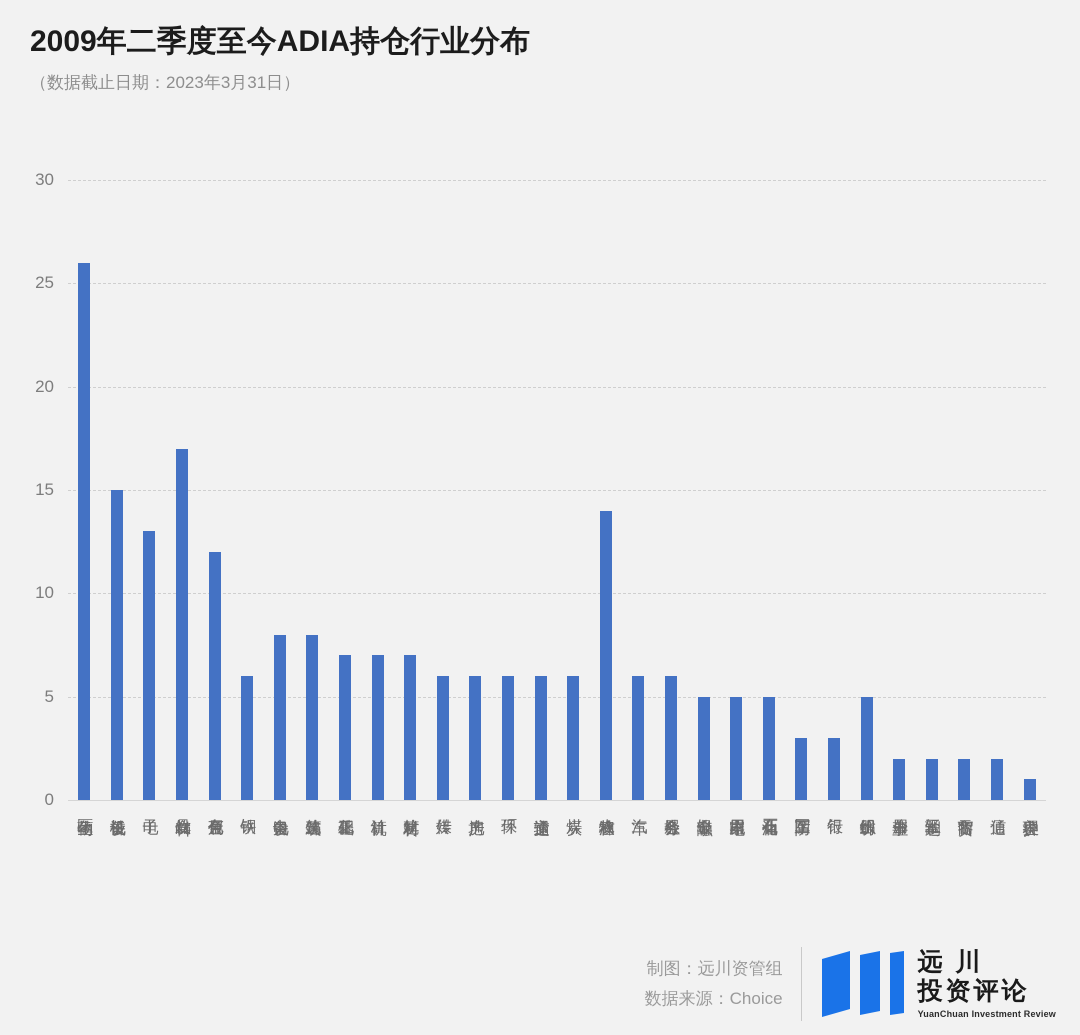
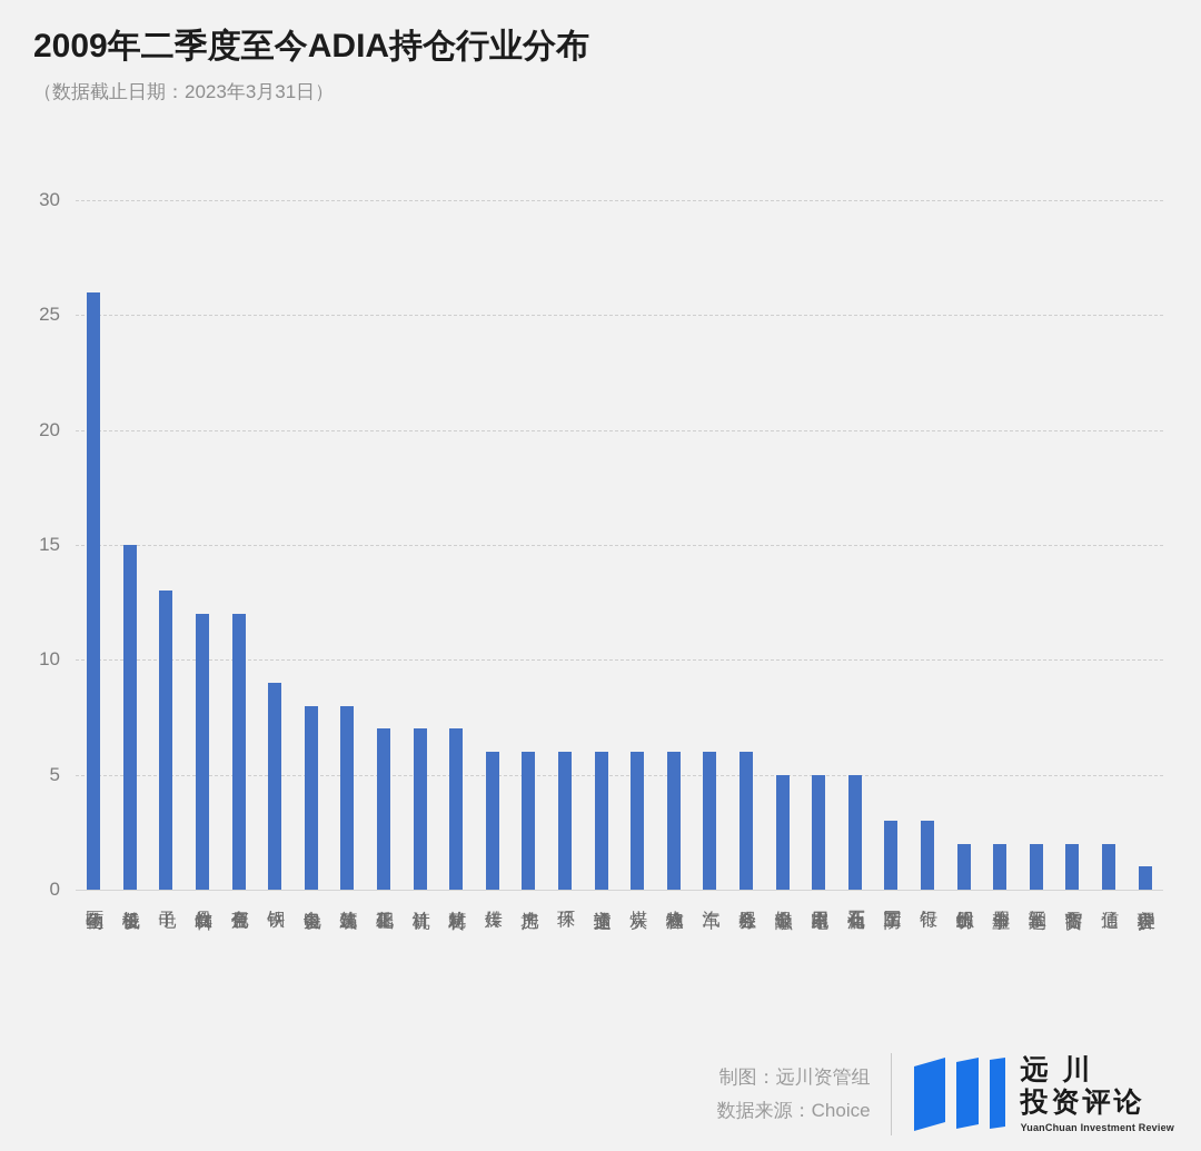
食品饮料: 17 -> 12
钢铁: 6 -> 9
农林牧渔: 14 -> 6
纺织服饰: 5 -> 2
